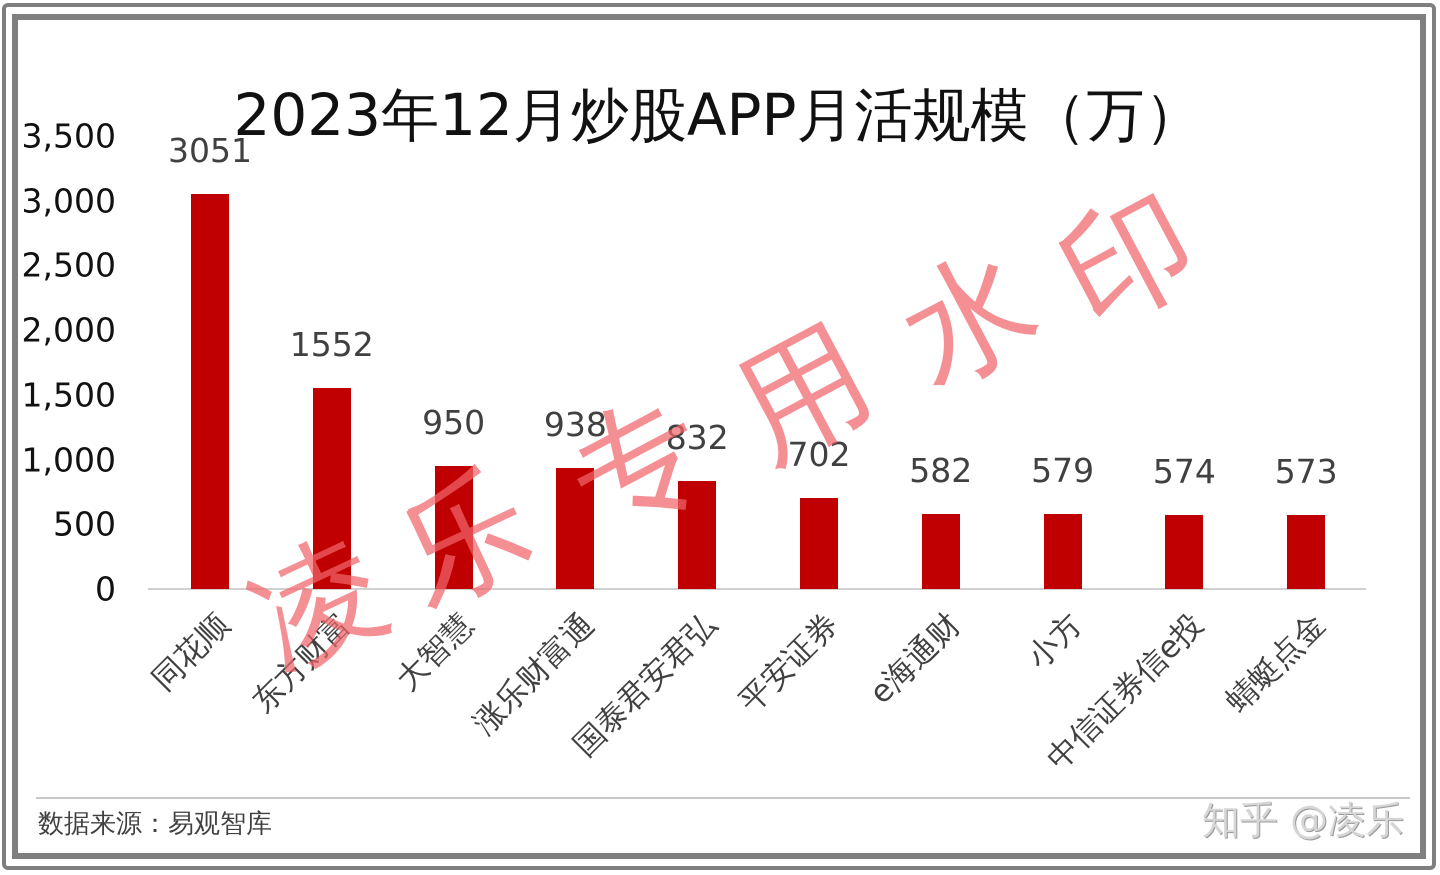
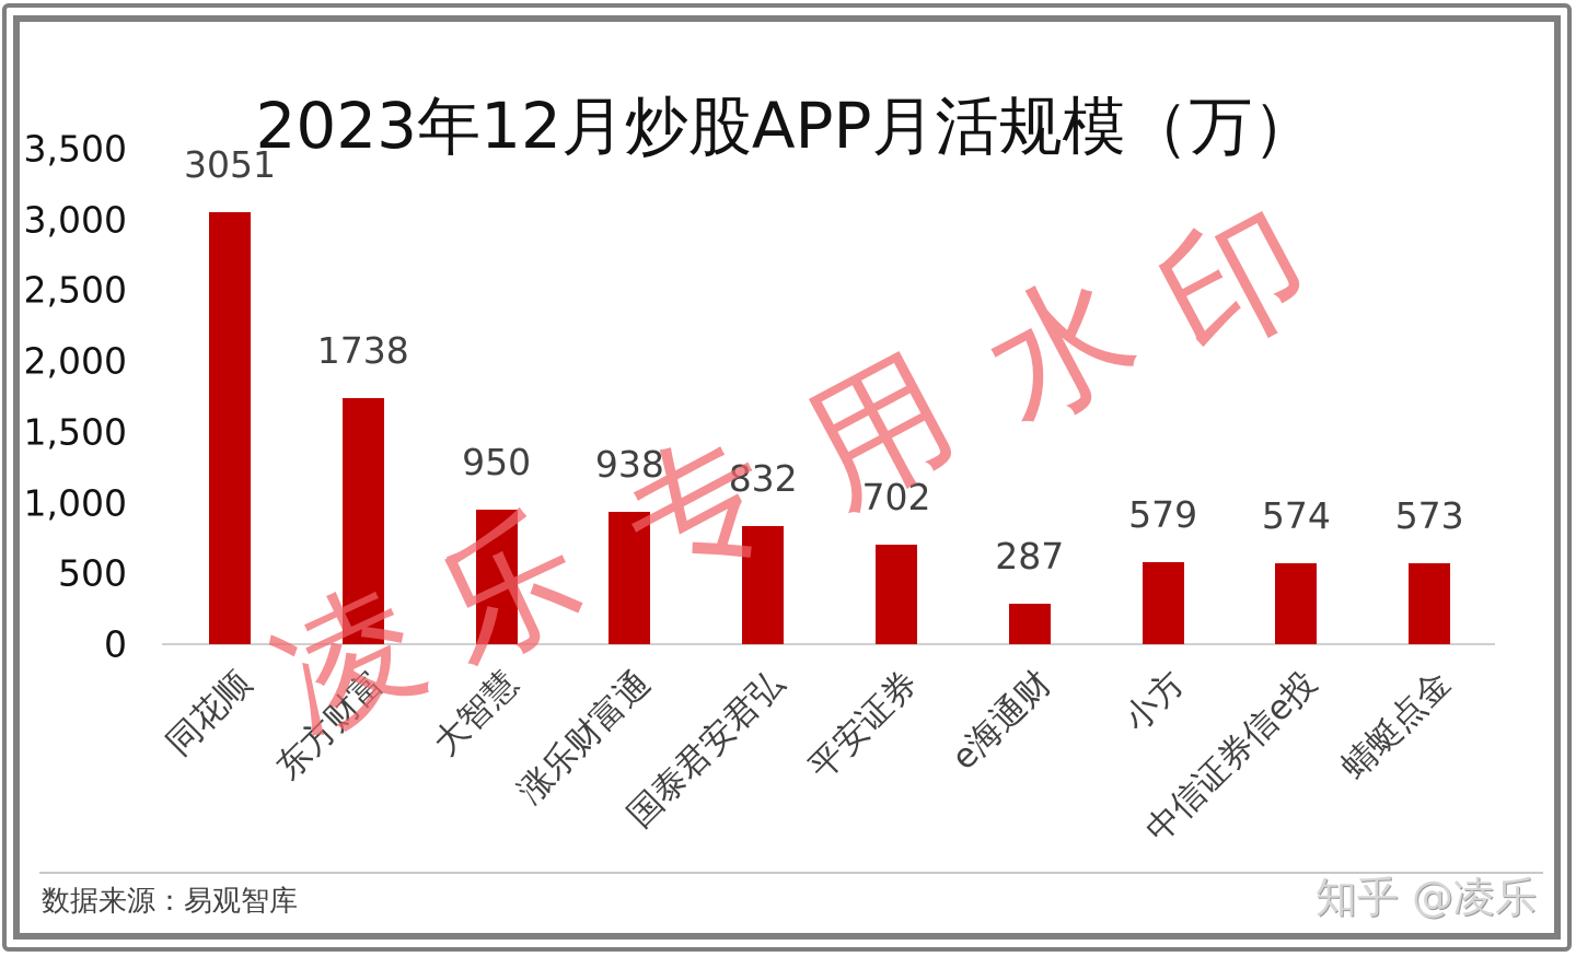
东方财富: 1552 -> 1738
e海通财: 582 -> 287
